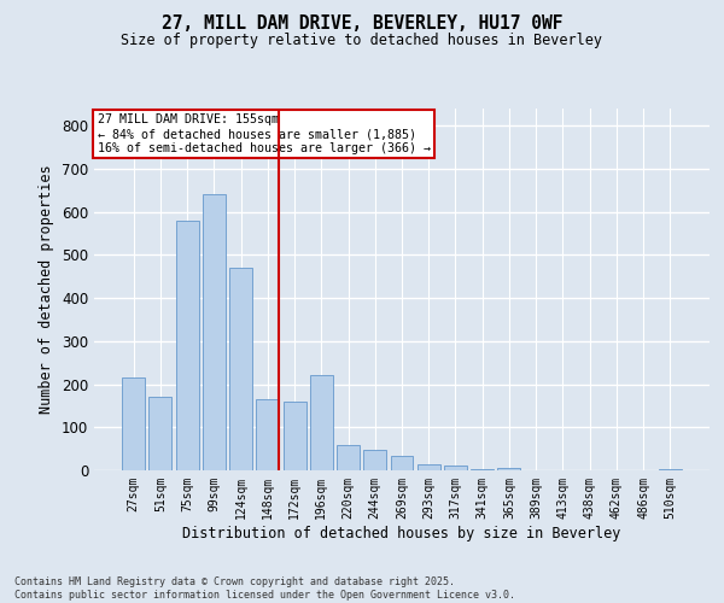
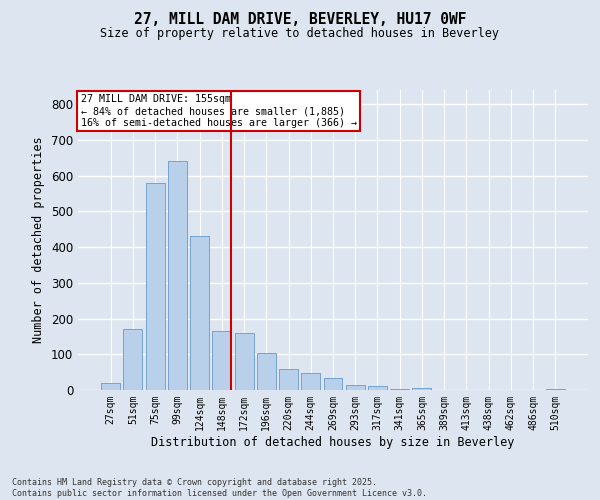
27sqm: 215 -> 20
124sqm: 470 -> 430
196sqm: 220 -> 103
